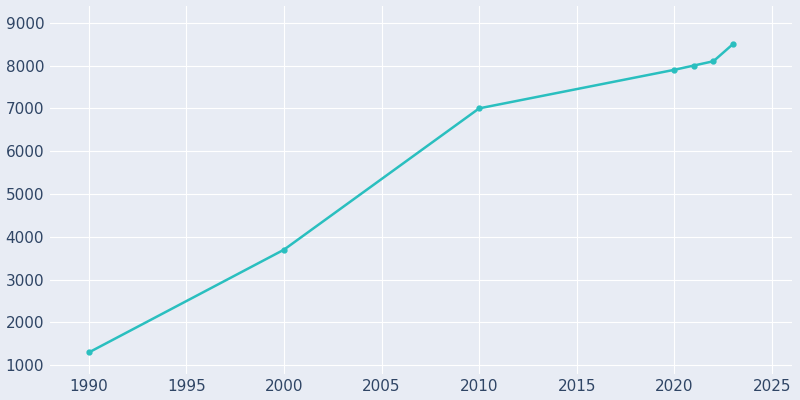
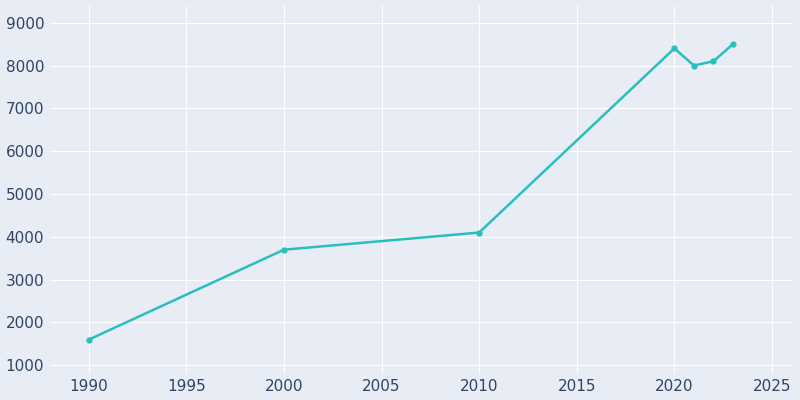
1990: 1300 -> 1600
2010: 7000 -> 4100
2020: 7900 -> 8400
